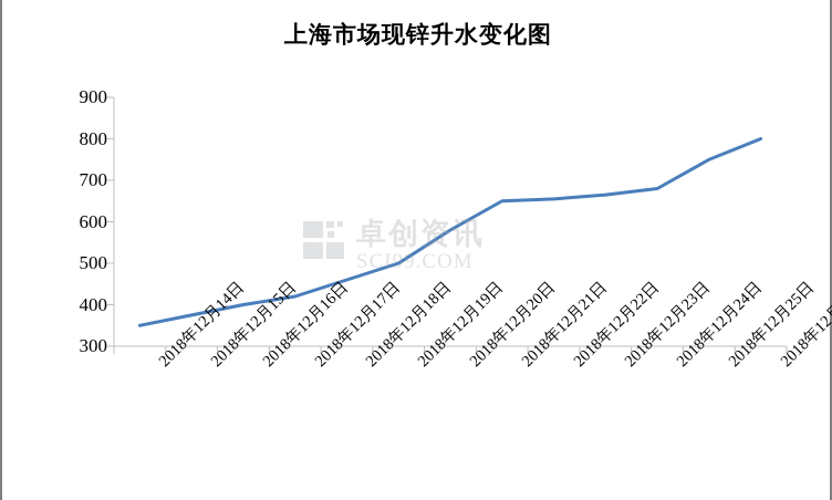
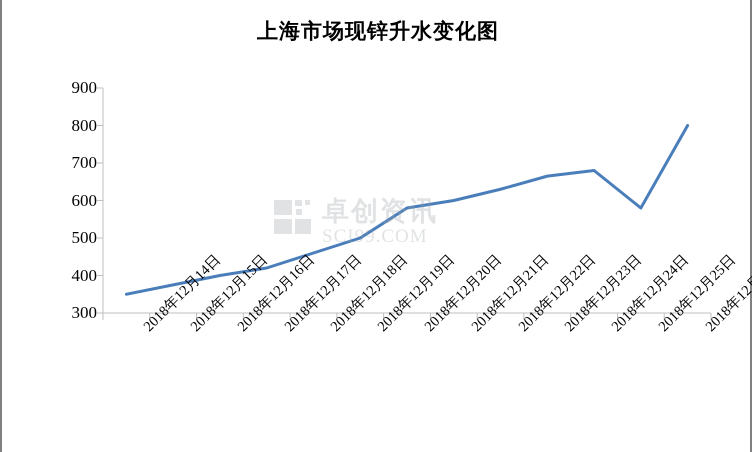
2018年12月21日: 650 -> 600
2018年12月22日: 660 -> 630
2018年12月25日: 750 -> 580
